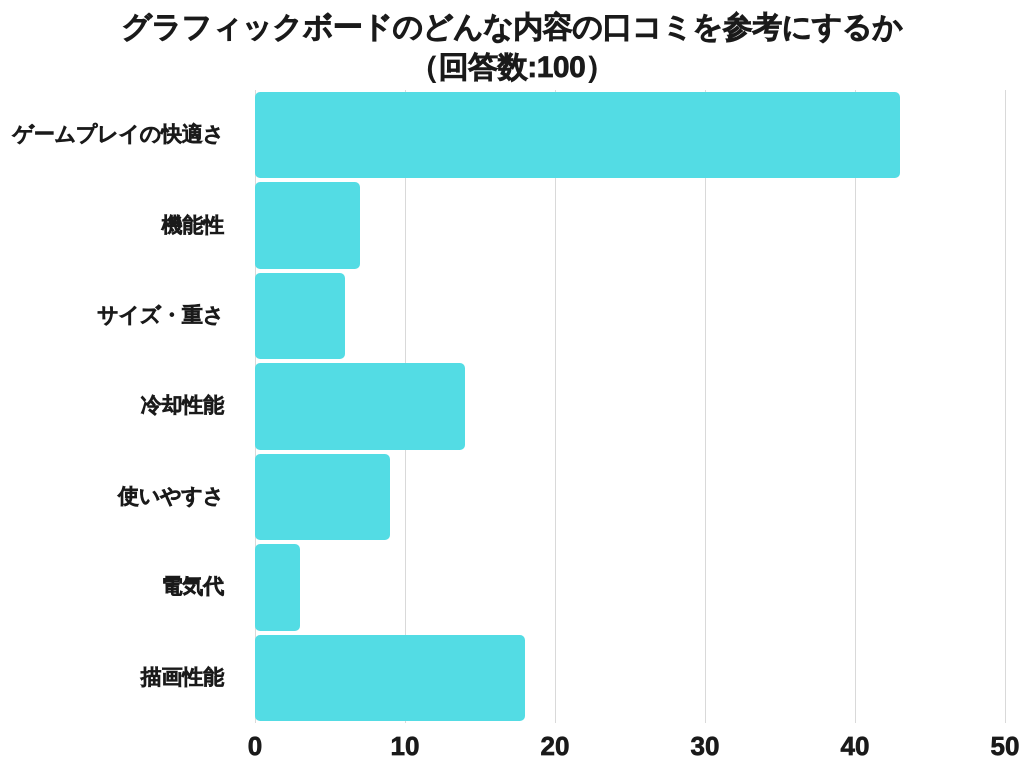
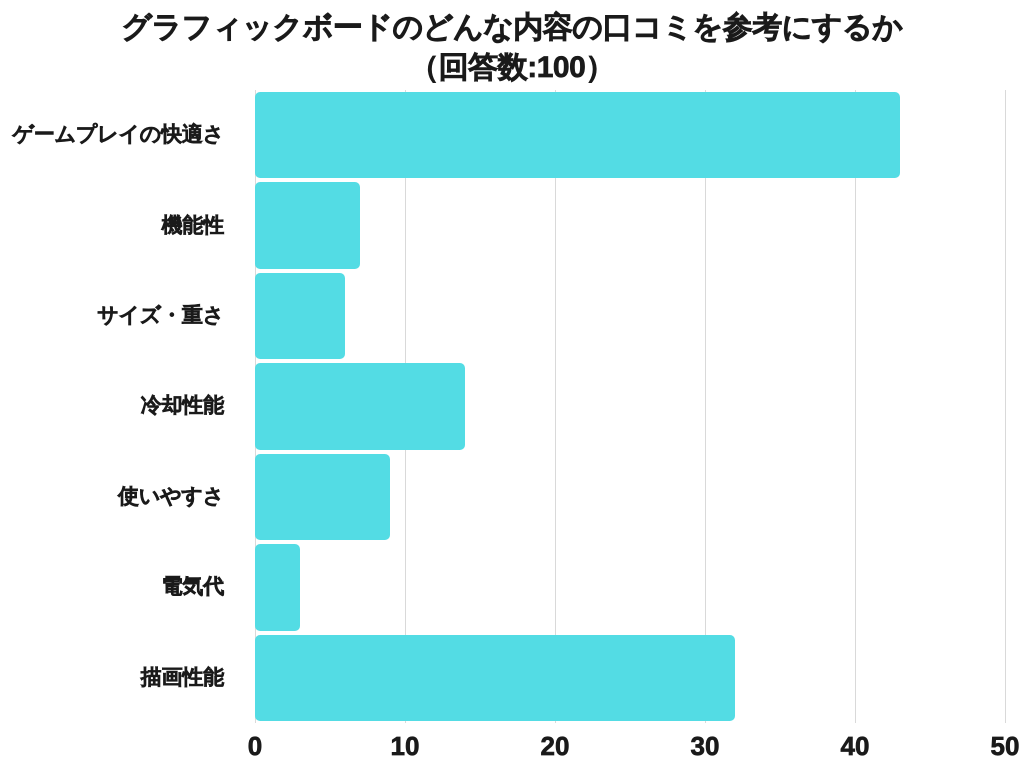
描画性能: 18 -> 32
